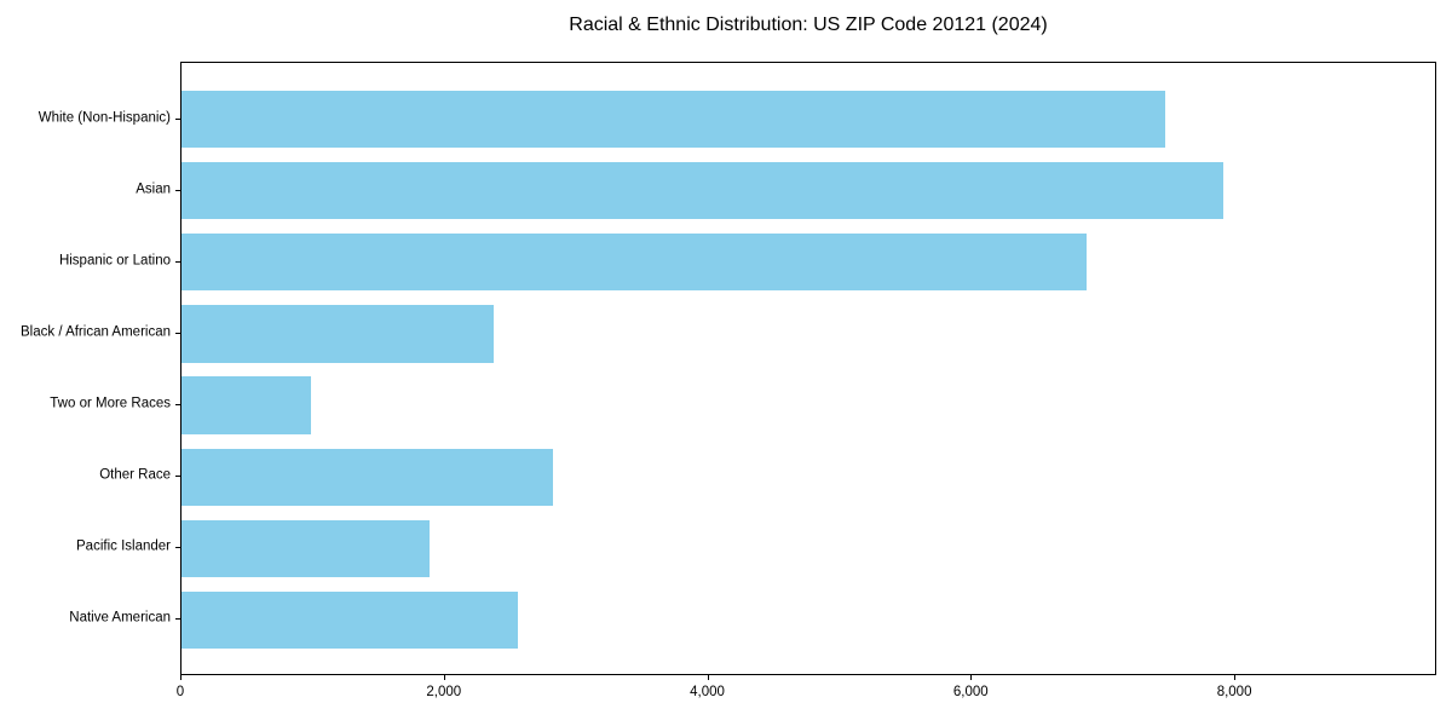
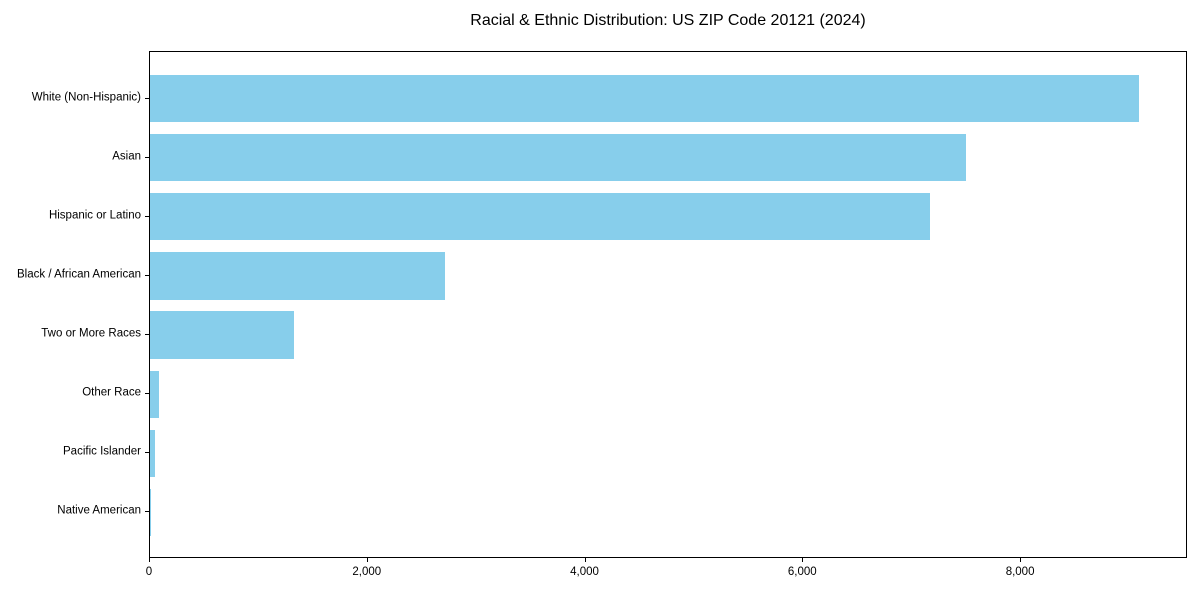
White (Non-Hispanic): 7470 -> 9080
Asian: 7910 -> 7490
Hispanic or Latino: 6870 -> 7160
Black / African American: 2370 -> 2710
Two or More Races: 980 -> 1320
Other Race: 2820 -> 80
Pacific Islander: 1880 -> 40
Native American: 2550 -> 10
